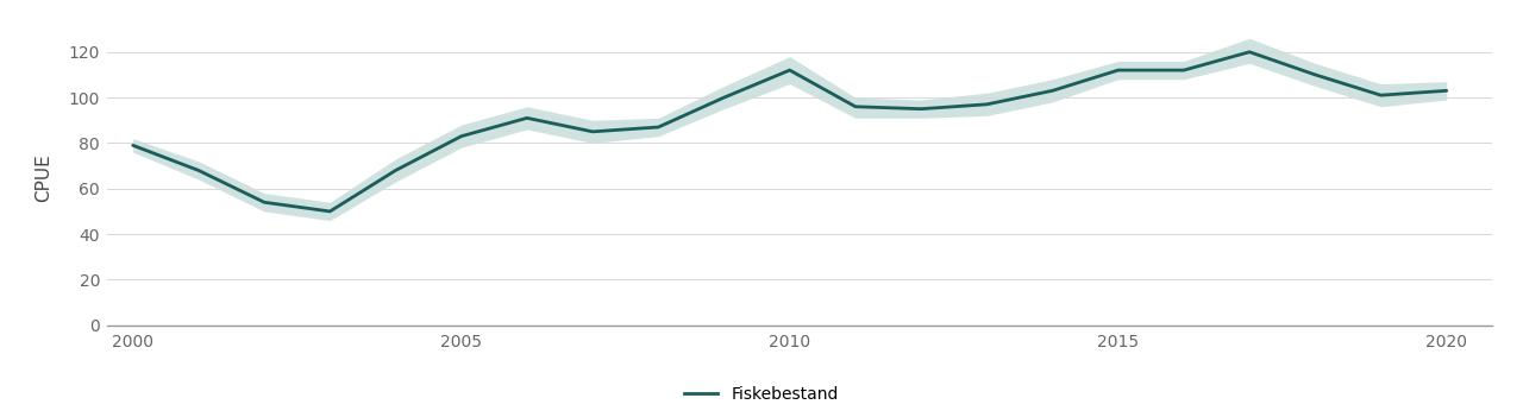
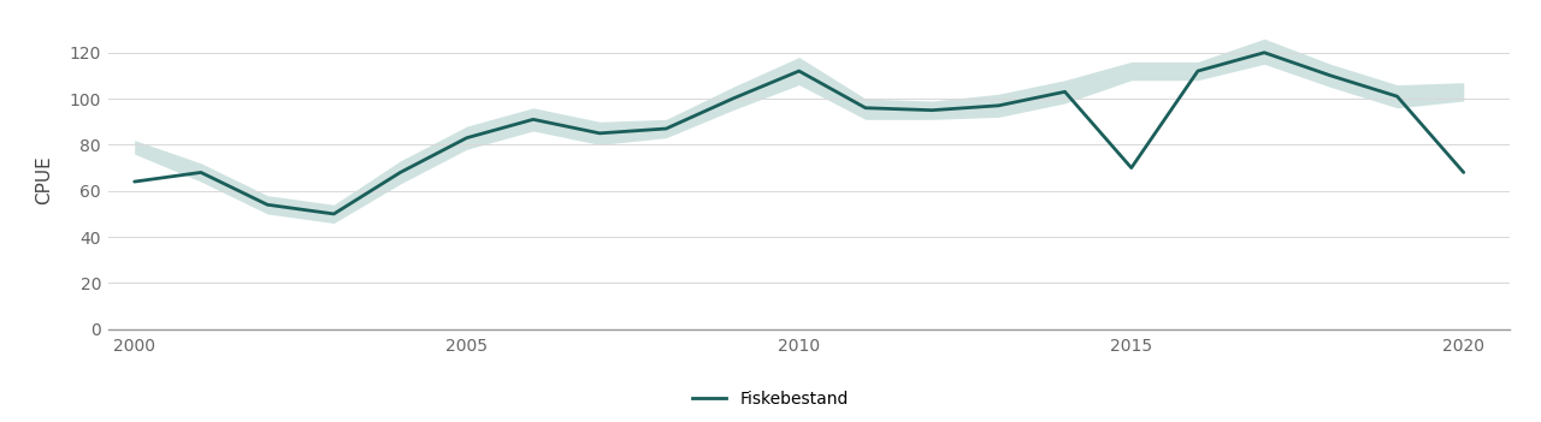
Fiskebestand/2000: 79 -> 64
Fiskebestand/2015: 112 -> 70
Fiskebestand/2020: 103 -> 68
